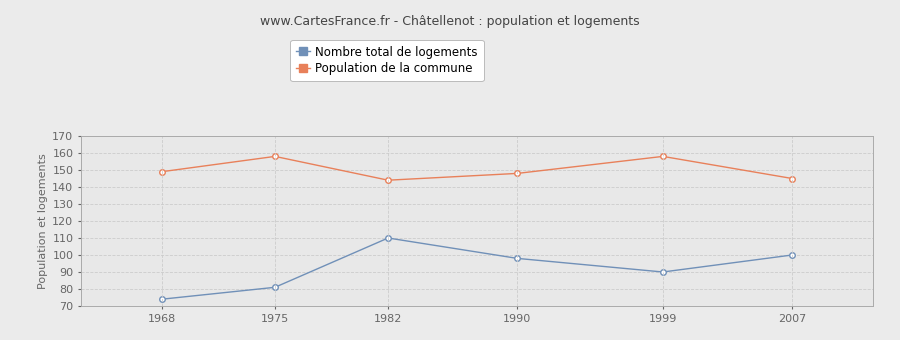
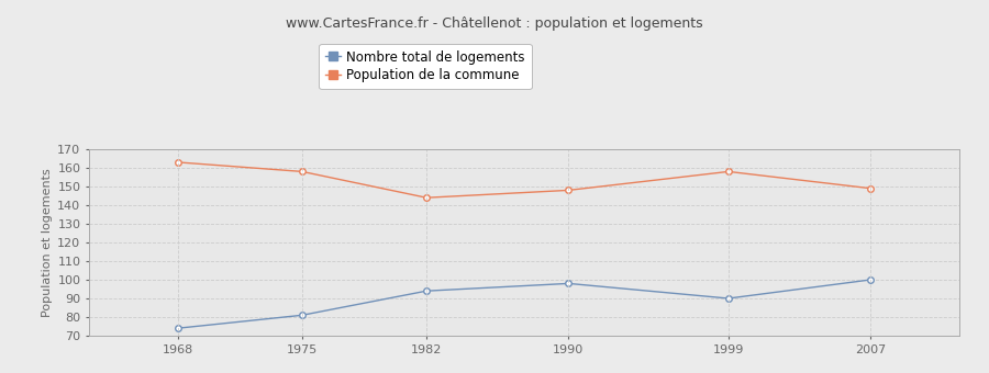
Population de la commune/1968: 149 -> 163
Nombre total de logements/1982: 110 -> 94
Population de la commune/2007: 145 -> 149
